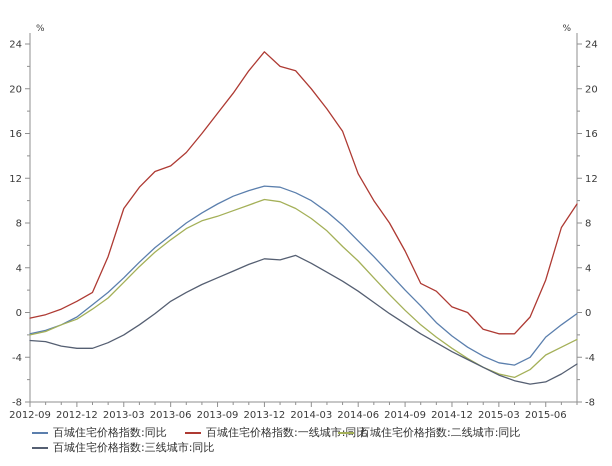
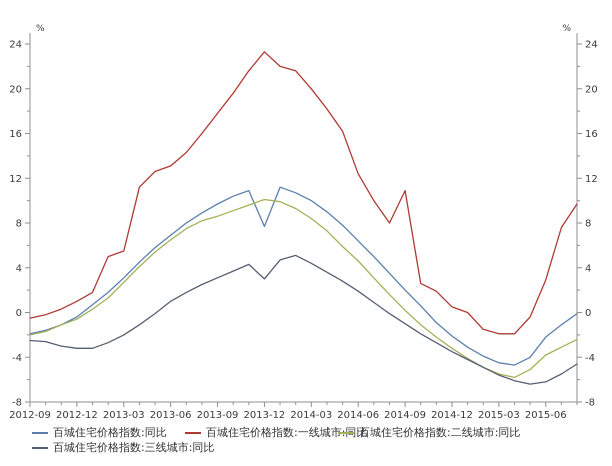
百城住宅价格指数:一线城市:同比/2013-03: 9.3 -> 5.5
百城住宅价格指数:同比/2013-12: 11.3 -> 7.7
百城住宅价格指数:三线城市:同比/2013-12: 4.8 -> 3.0
百城住宅价格指数:一线城市:同比/2014-09: 5.5 -> 10.9
